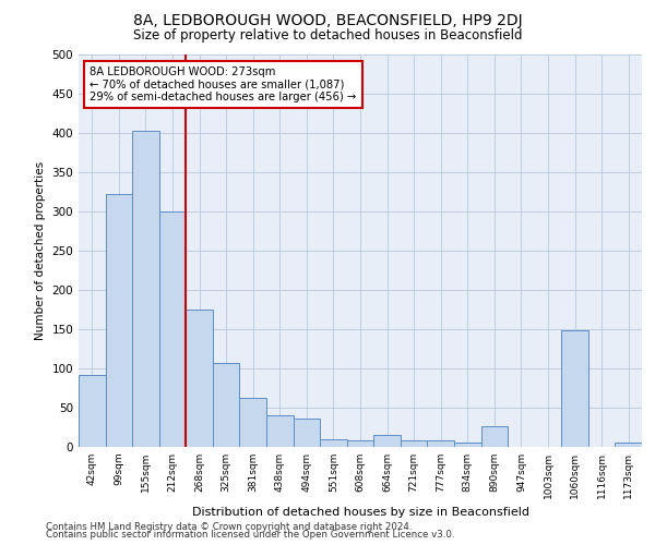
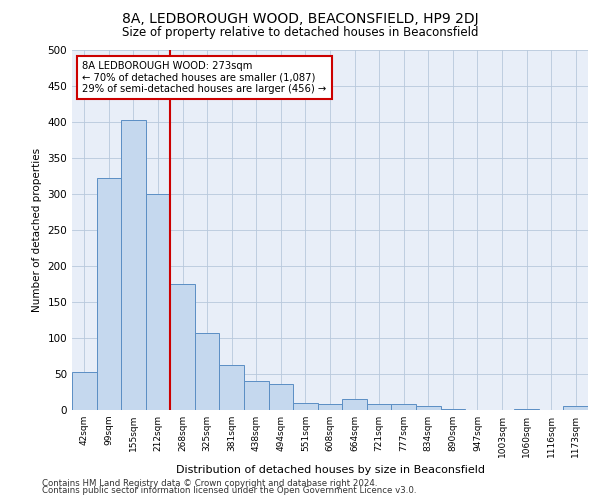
42sqm: 92 -> 53
890sqm: 26 -> 2
1060sqm: 148 -> 1
